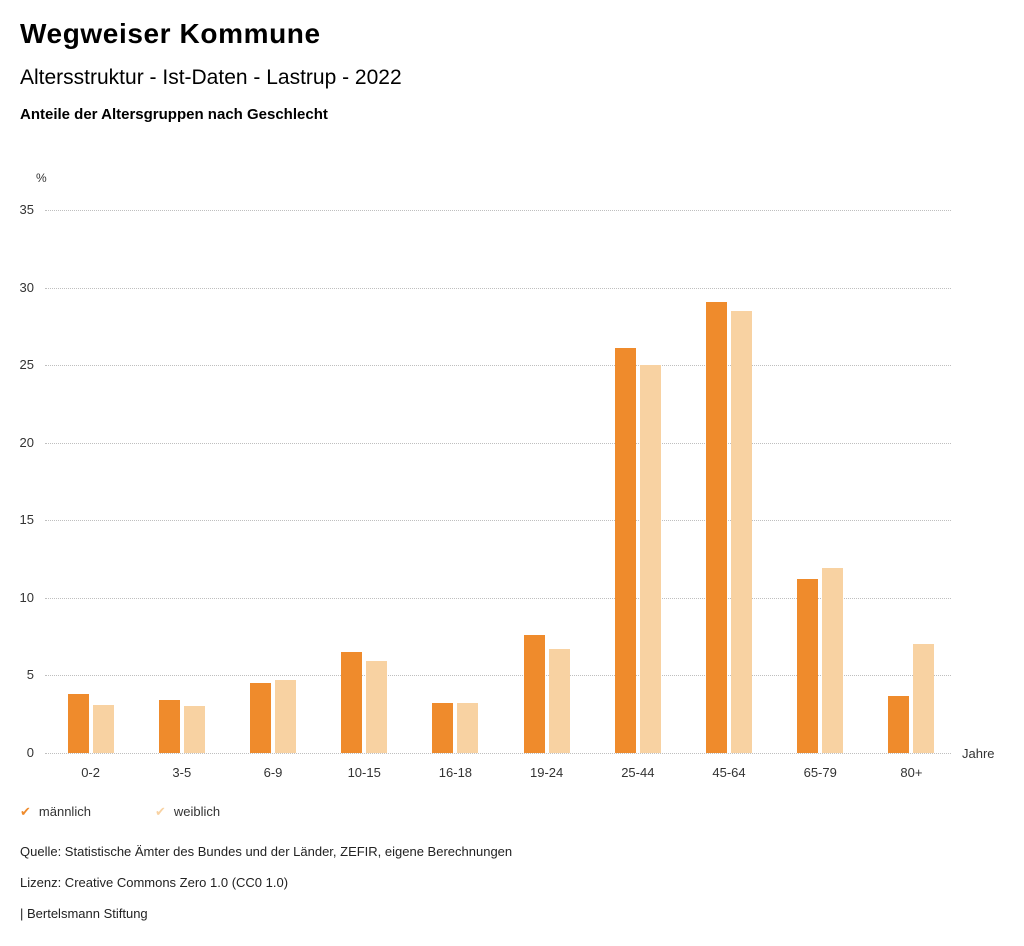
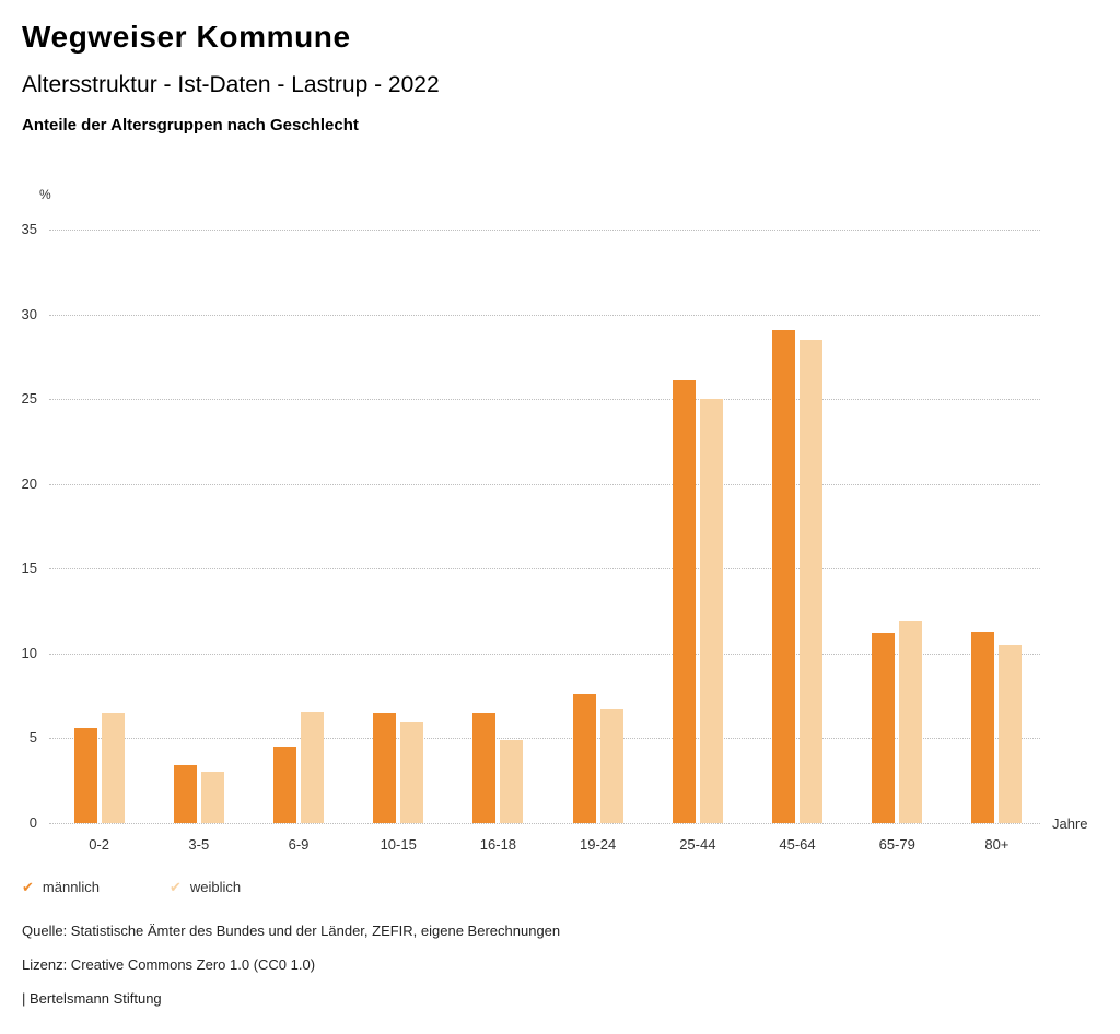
männlich/0-2: 3.8 -> 5.6
weiblich/0-2: 3.1 -> 6.5
weiblich/6-9: 4.7 -> 6.6
männlich/16-18: 3.2 -> 6.5
weiblich/16-18: 3.2 -> 4.9
männlich/80+: 3.7 -> 11.3
weiblich/80+: 7.0 -> 10.5
